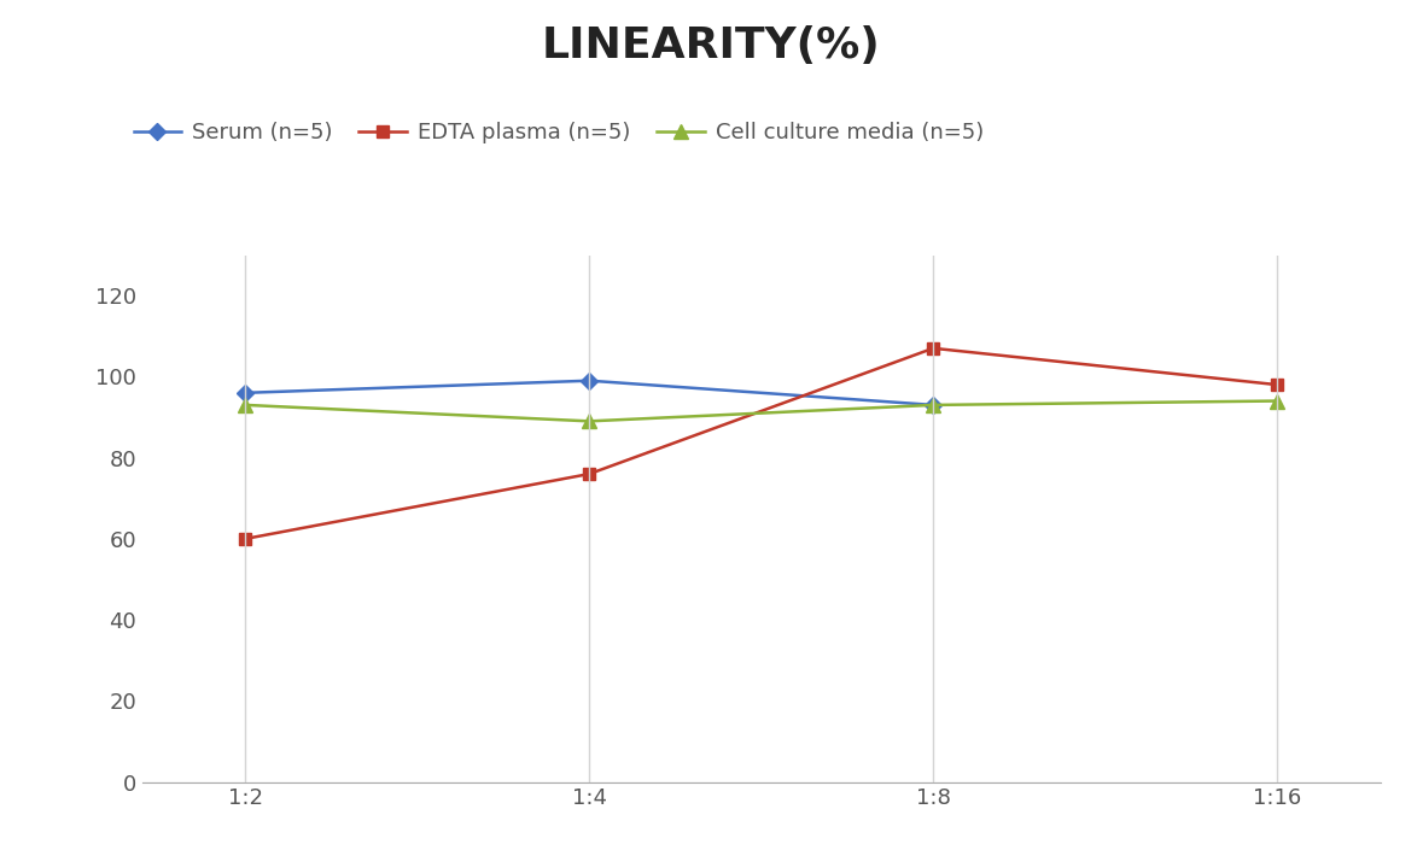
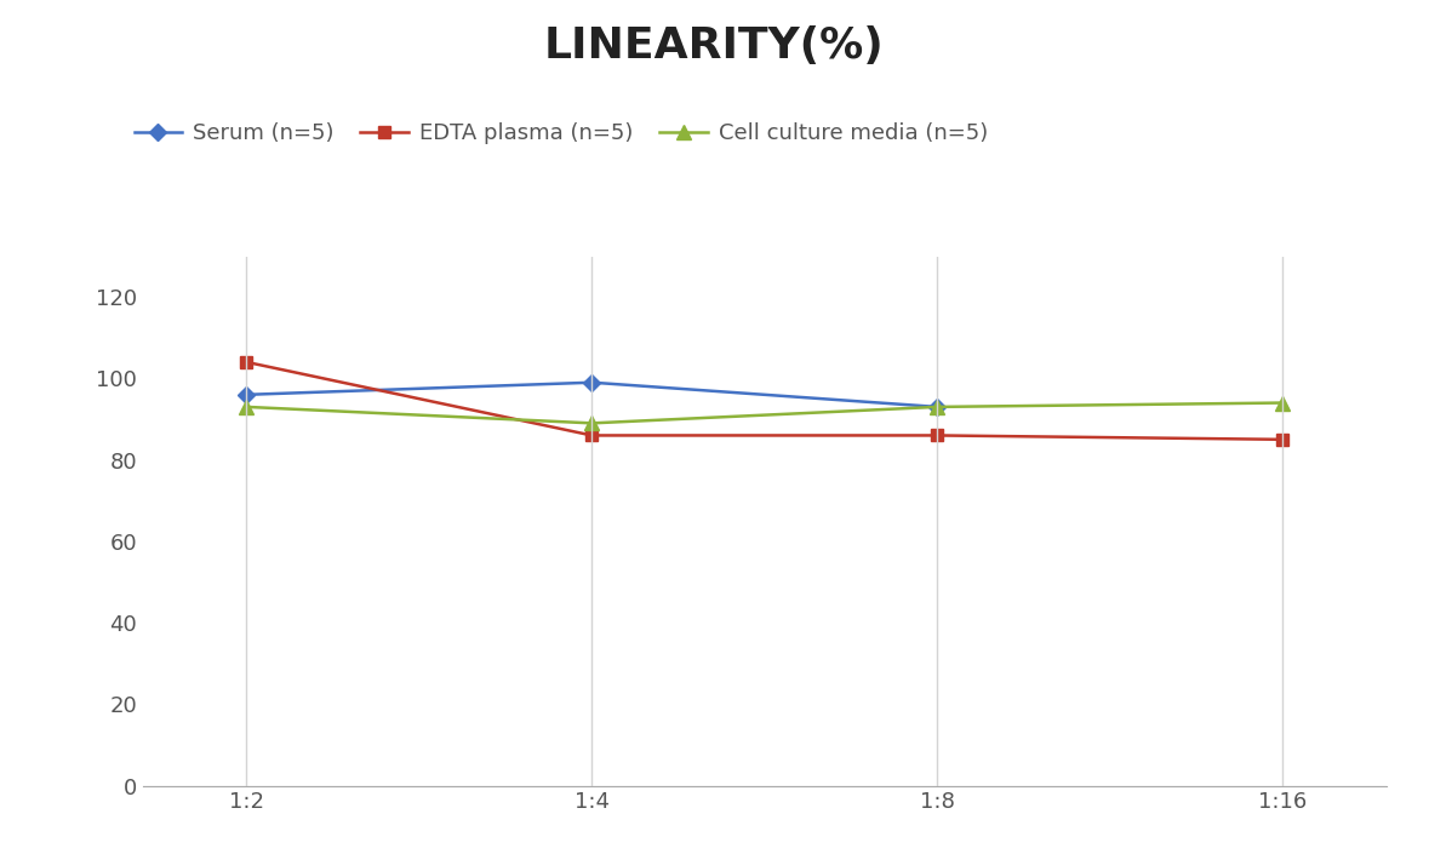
EDTA plasma (n=5)/1:2: 60 -> 104
EDTA plasma (n=5)/1:4: 76 -> 86
EDTA plasma (n=5)/1:8: 107 -> 86
EDTA plasma (n=5)/1:16: 98 -> 85
